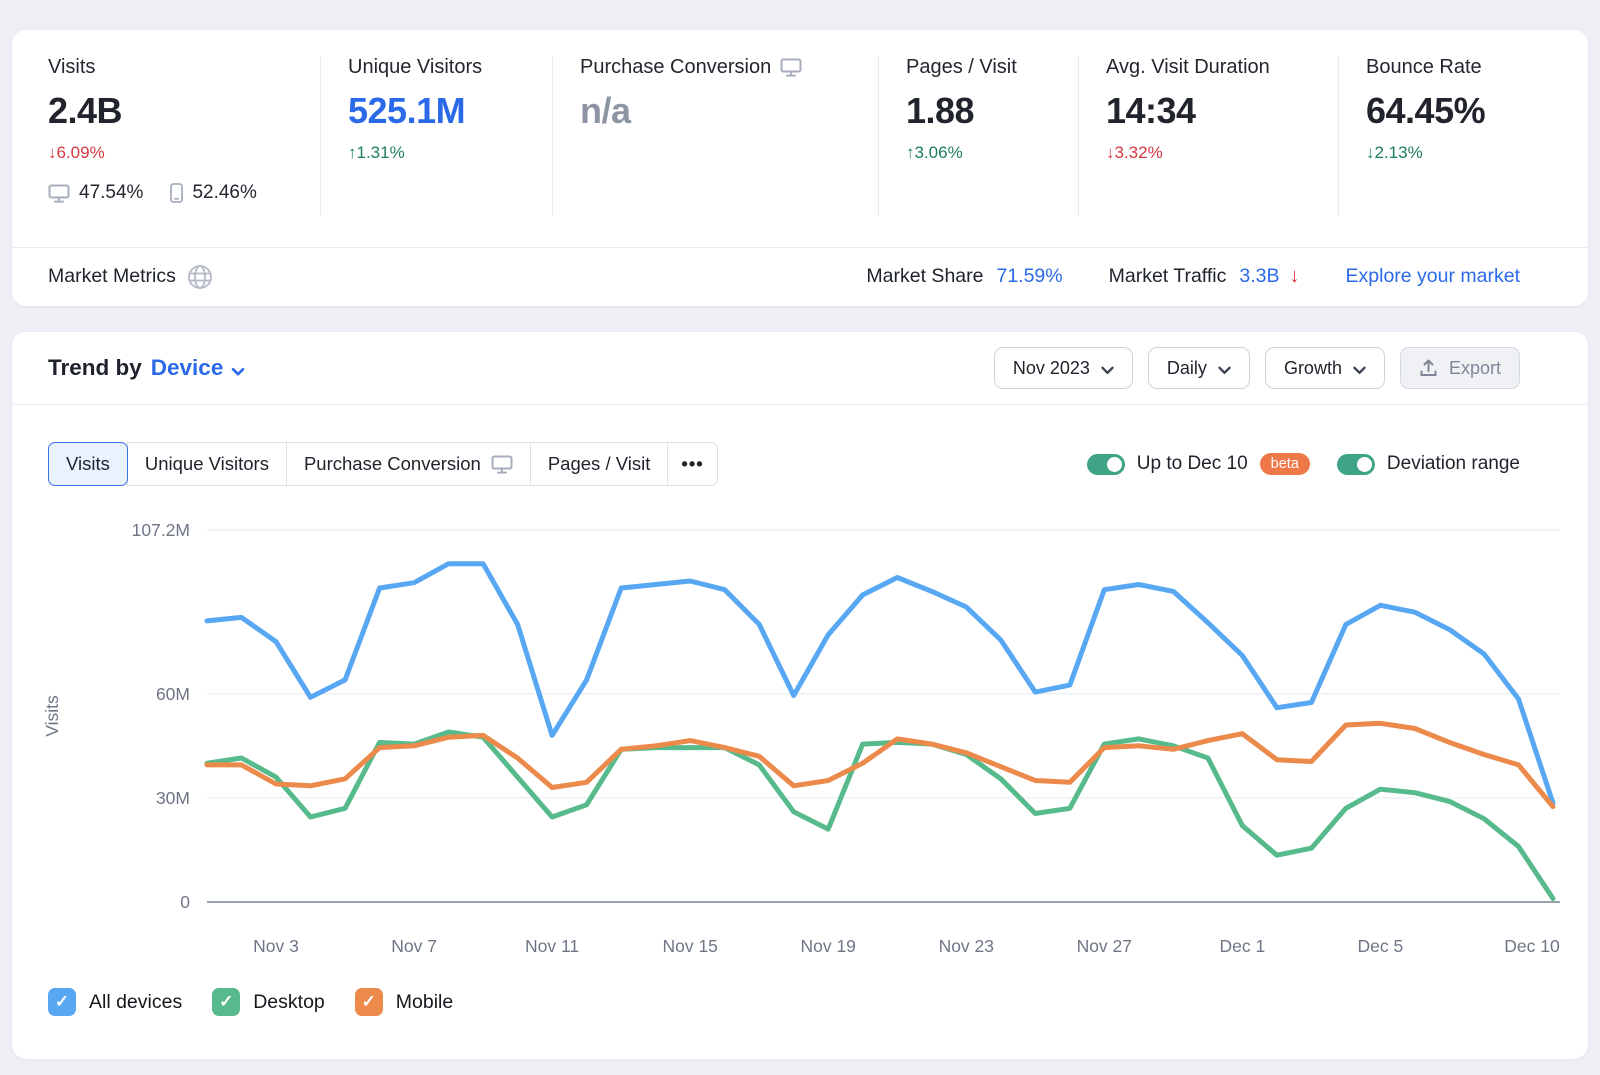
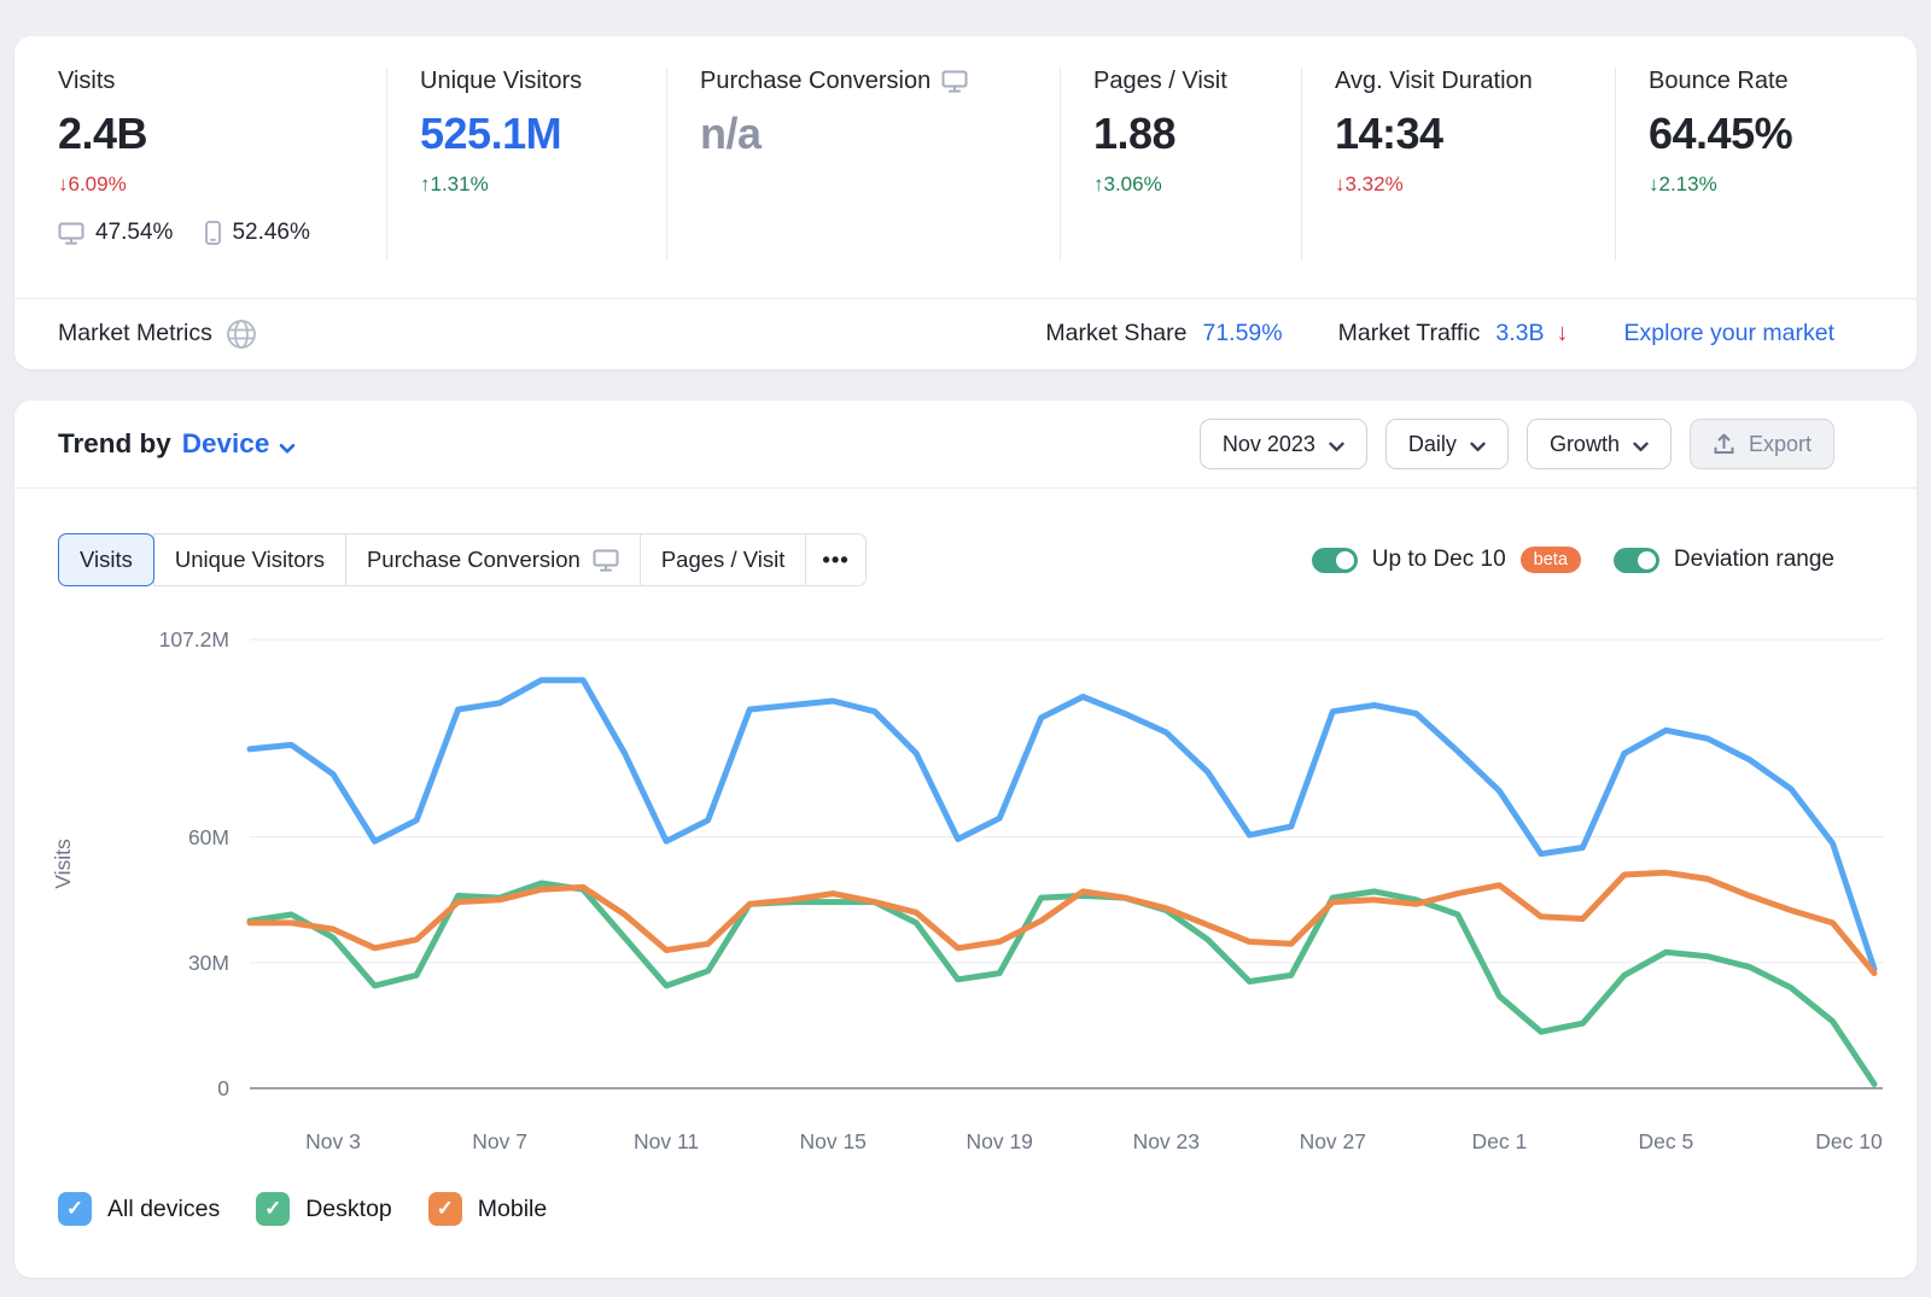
Mobile/Nov 3: 34M -> 38M
All devices/Nov 11: 48M -> 59M
All devices/Nov 19: 77M -> 64M
Desktop/Nov 19: 21M -> 28M
